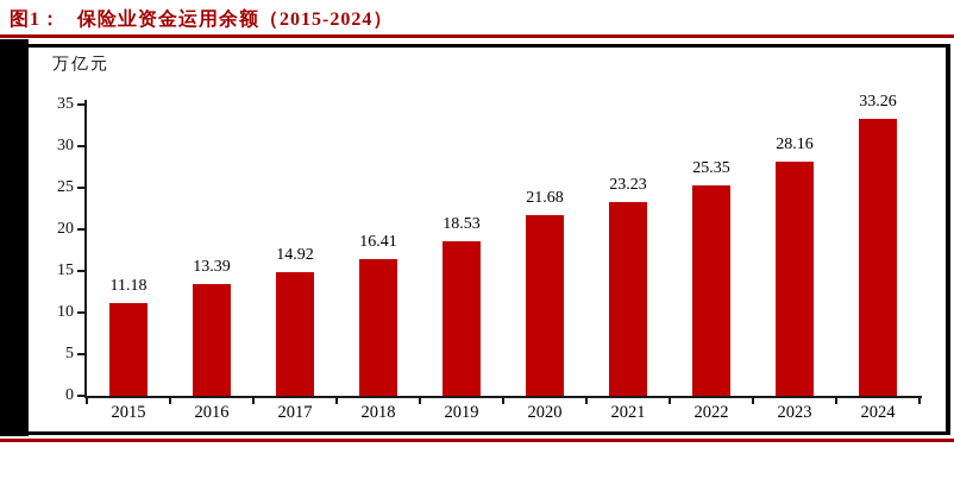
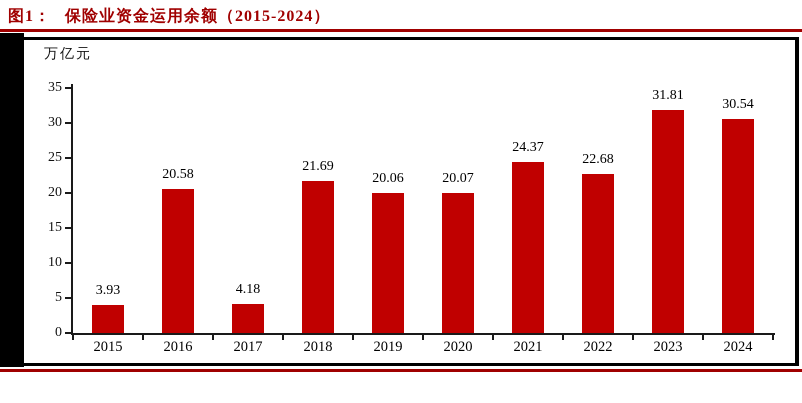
2015: 11.18 -> 3.93
2016: 13.39 -> 20.58
2017: 14.92 -> 4.18
2018: 16.41 -> 21.69
2019: 18.53 -> 20.06
2020: 21.68 -> 20.07
2021: 23.23 -> 24.37
2022: 25.35 -> 22.68
2023: 28.16 -> 31.81
2024: 33.26 -> 30.54
